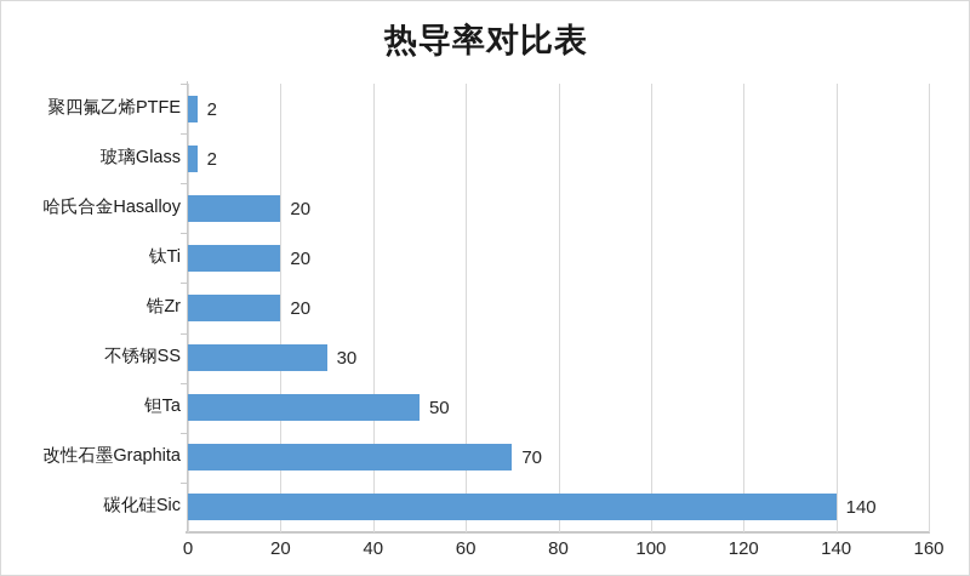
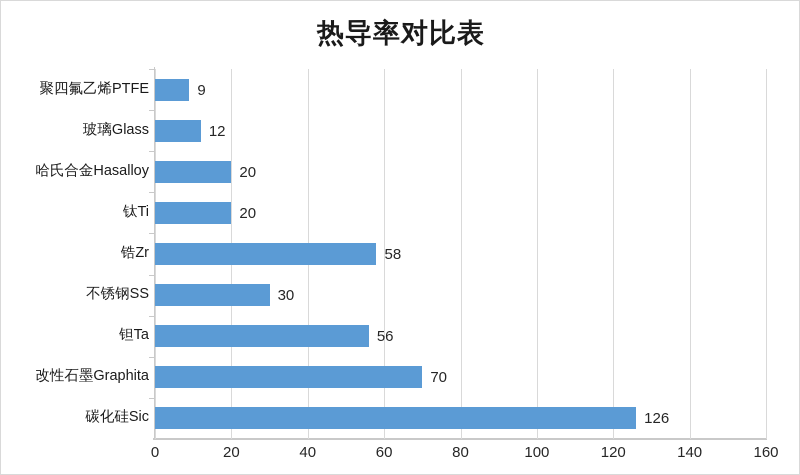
聚四氟乙烯PTFE: 2 -> 9
玻璃Glass: 2 -> 12
锆Zr: 20 -> 58
钽Ta: 50 -> 56
碳化硅Sic: 140 -> 126
